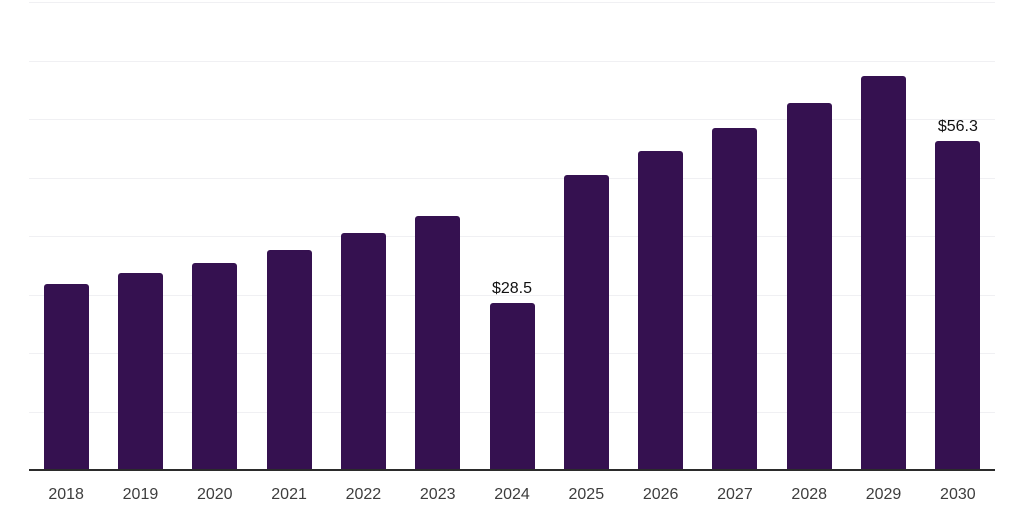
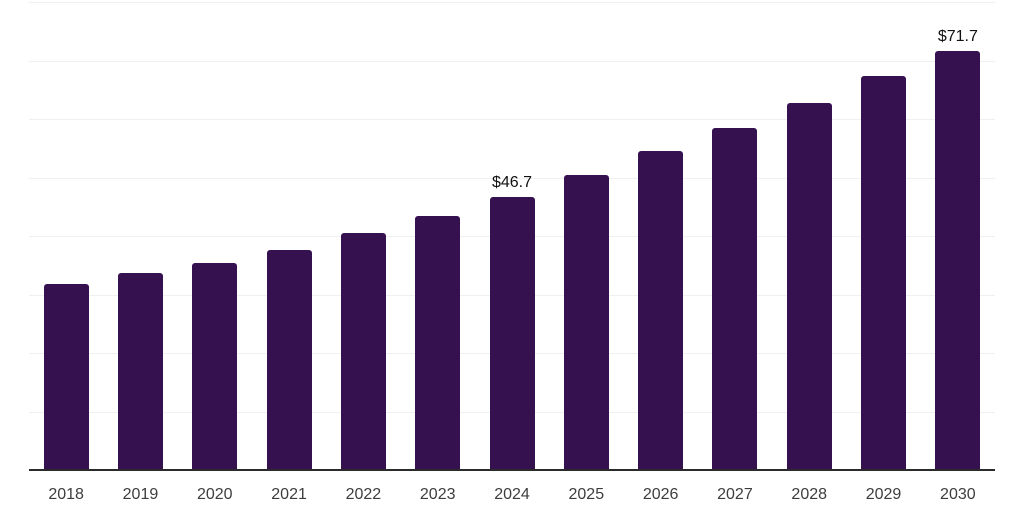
2024: $28.5 -> $46.7
2030: $56.3 -> $71.7
